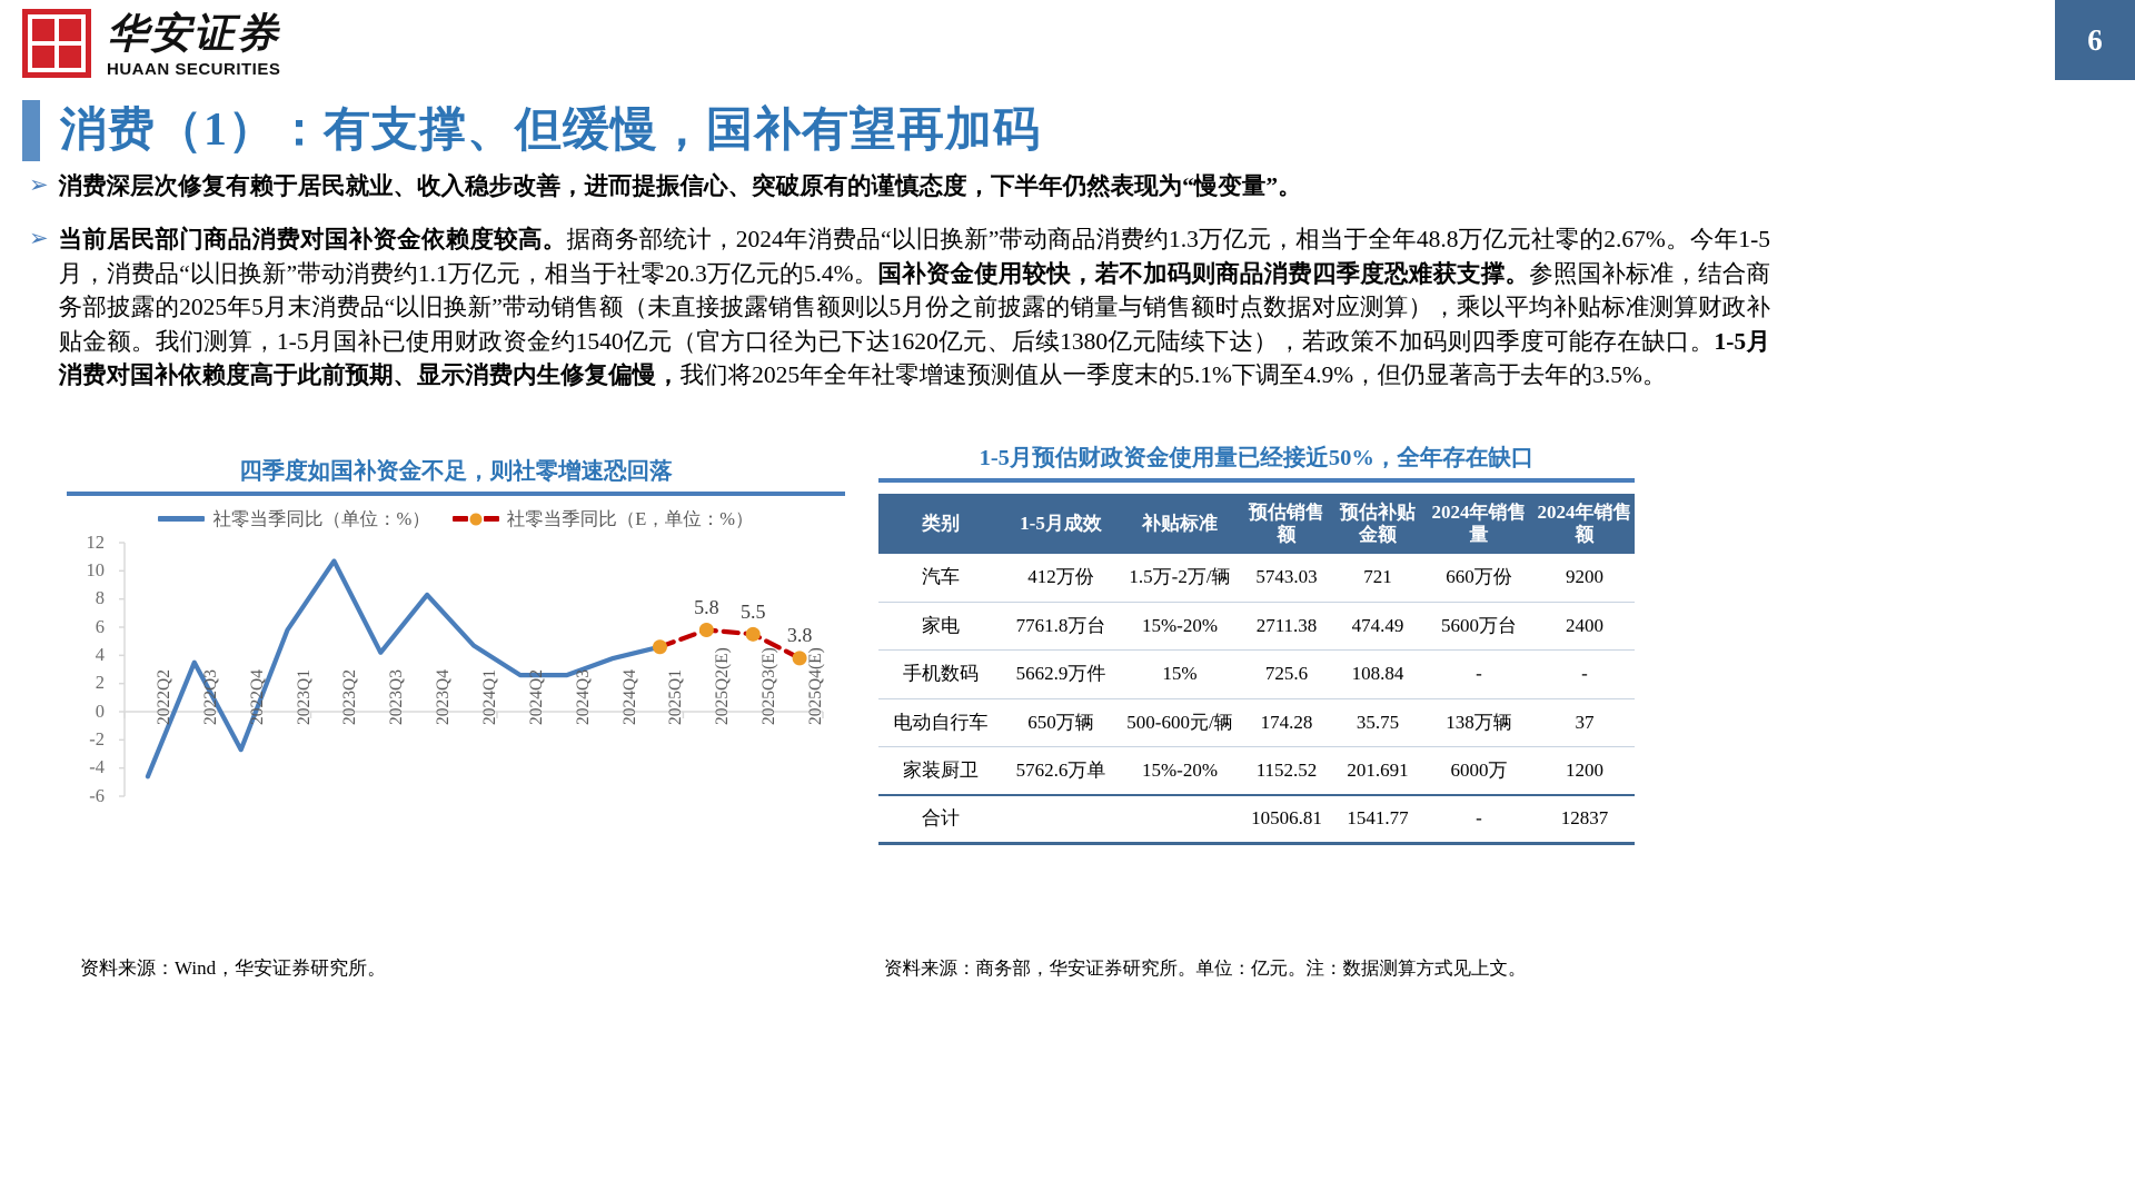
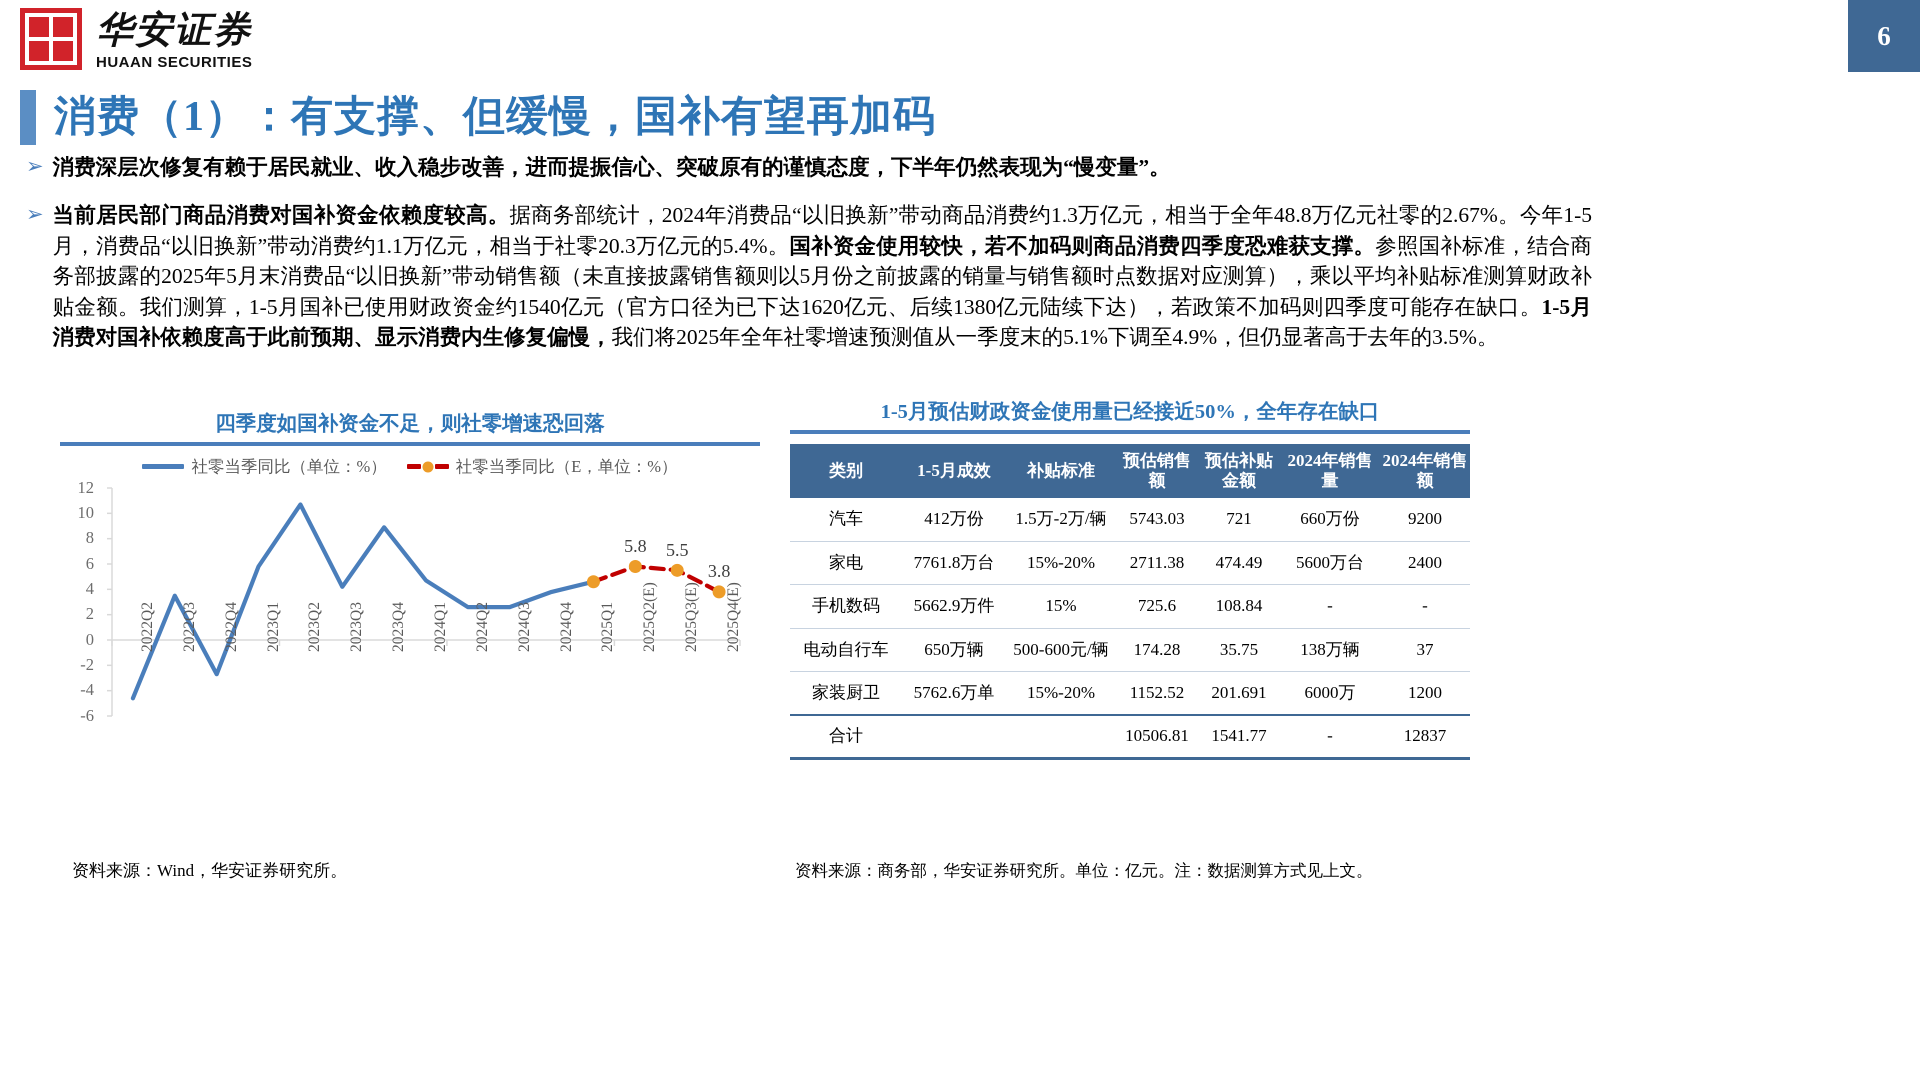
社零当季同比（单位：%）/2023Q4: 8.3 -> 8.9
